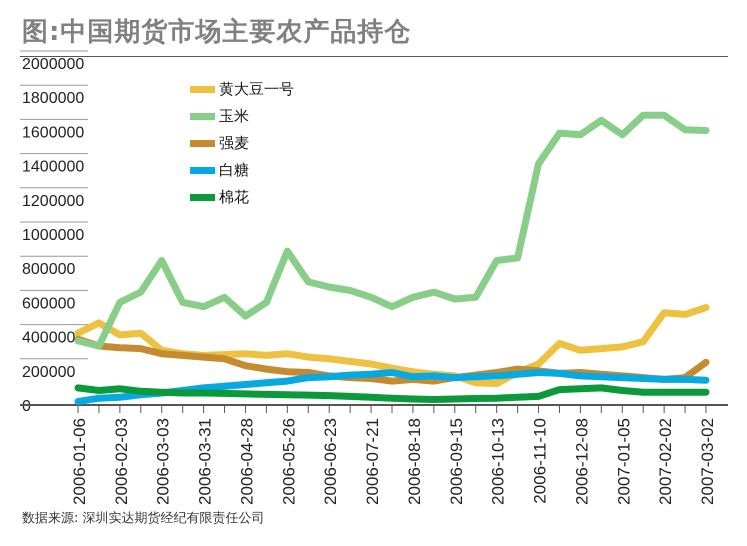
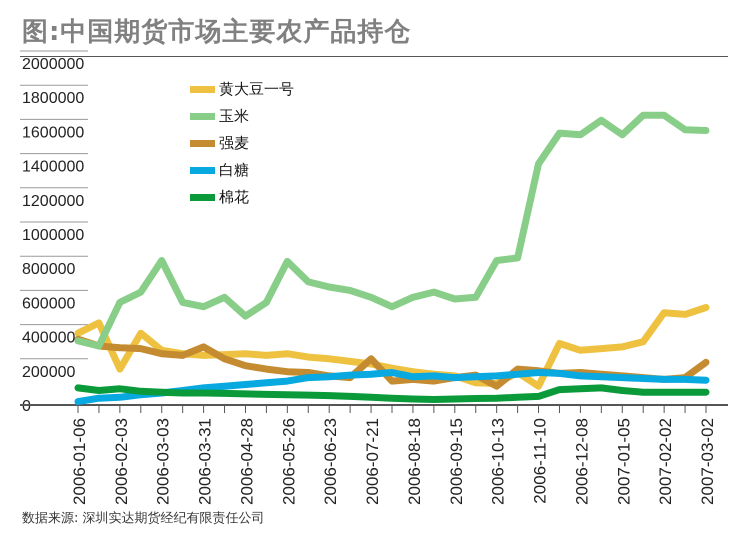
黄大豆一号/2006-02-03: 410000 -> 210000
强麦/2006-03-31: 280000 -> 340000
玉米/2006-05-26: 900000 -> 840000
强麦/2006-07-21: 160000 -> 270000
强麦/2006-10-13: 190000 -> 110000
黄大豆一号/2006-11-10: 240000 -> 110000
